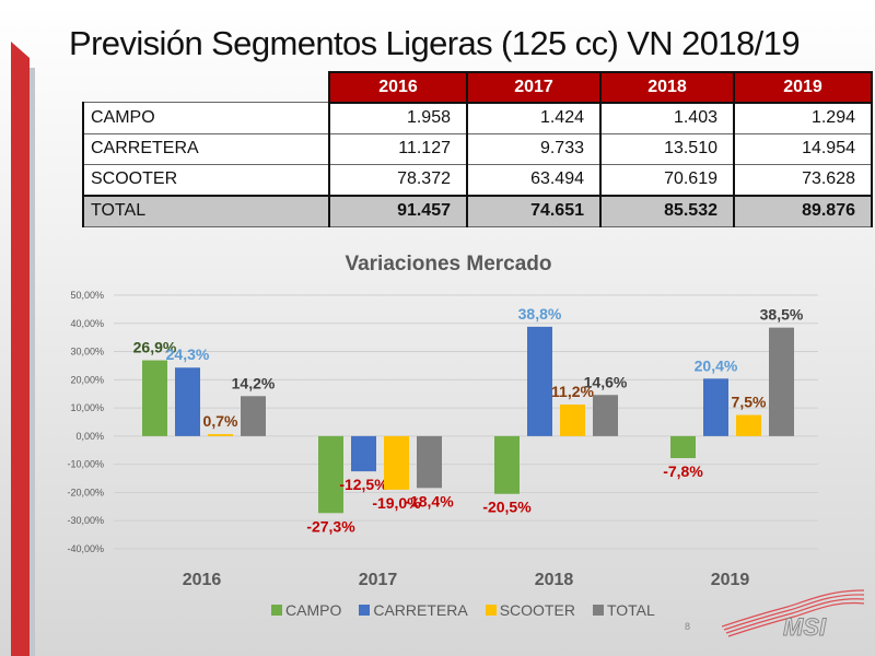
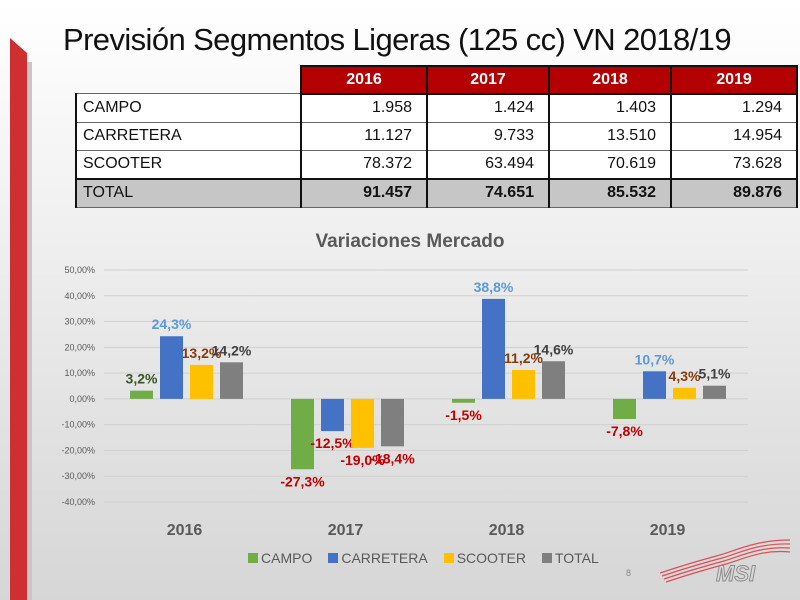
CAMPO/2016: 26,9% -> 3,2%
SCOOTER/2016: 0,7% -> 13,2%
CAMPO/2018: -20,5% -> -1,5%
CARRETERA/2019: 20,4% -> 10,7%
SCOOTER/2019: 7,5% -> 4,3%
TOTAL/2019: 38,5% -> 5,1%
